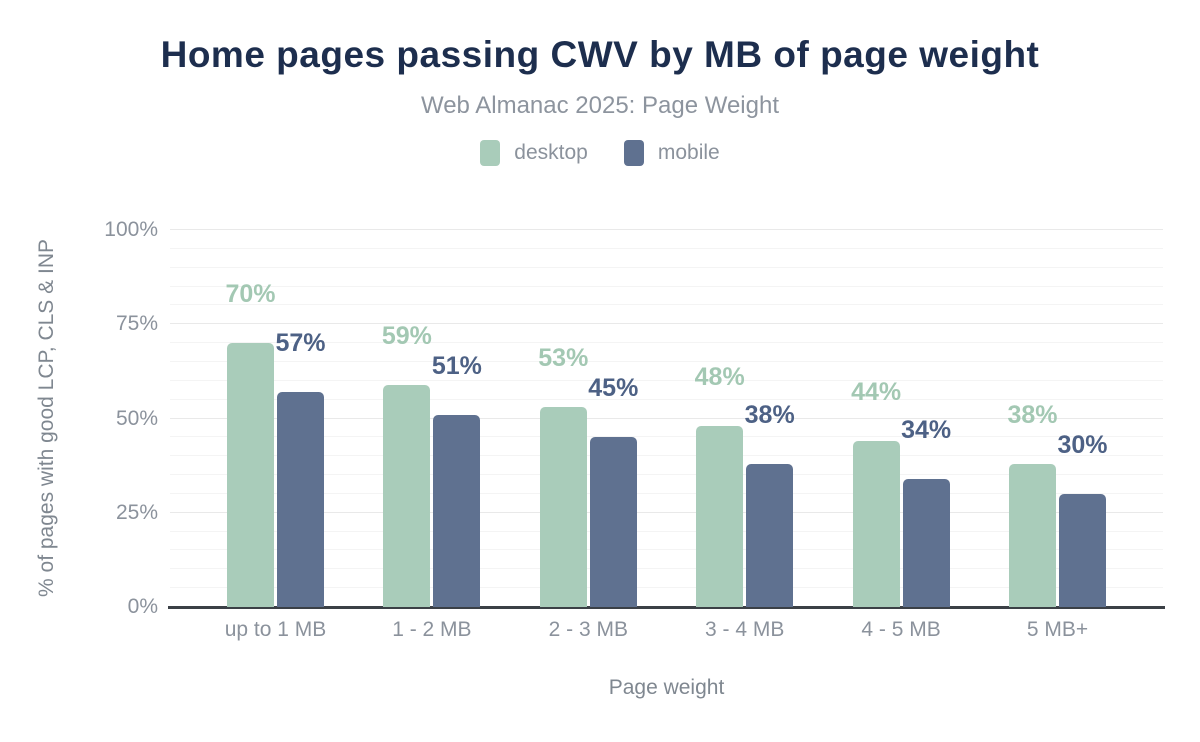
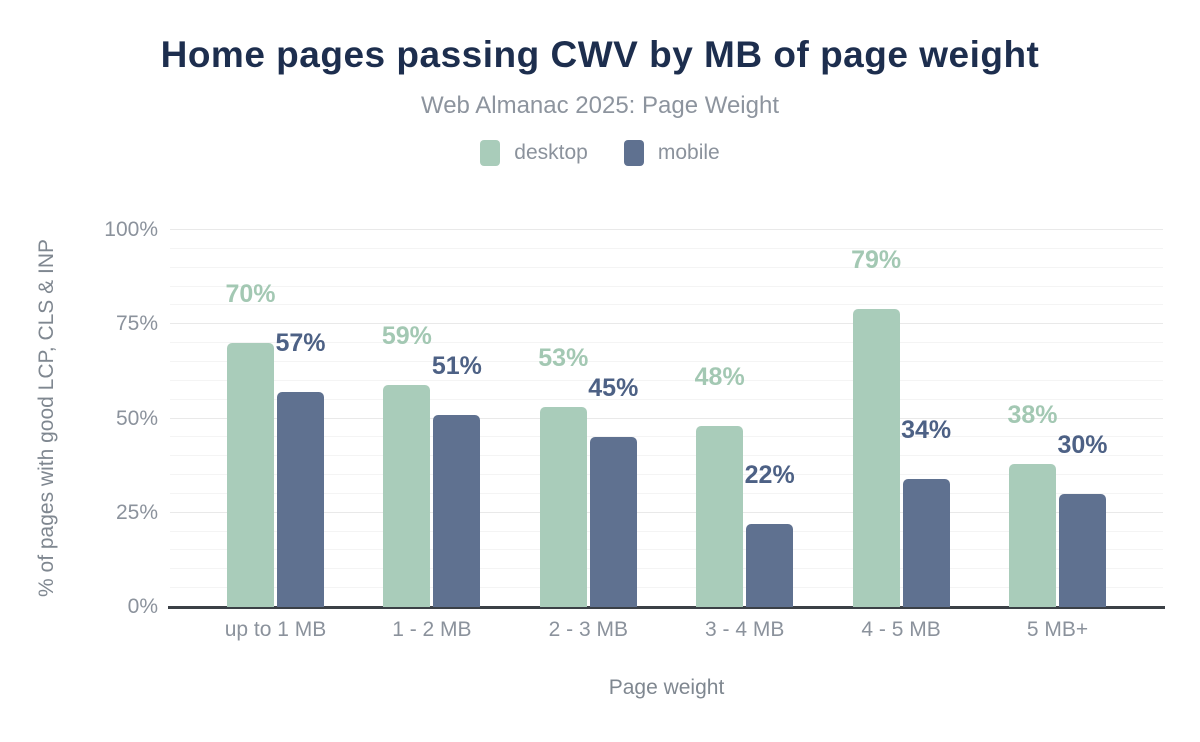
mobile/3 - 4 MB: 38% -> 22%
desktop/4 - 5 MB: 44% -> 79%
